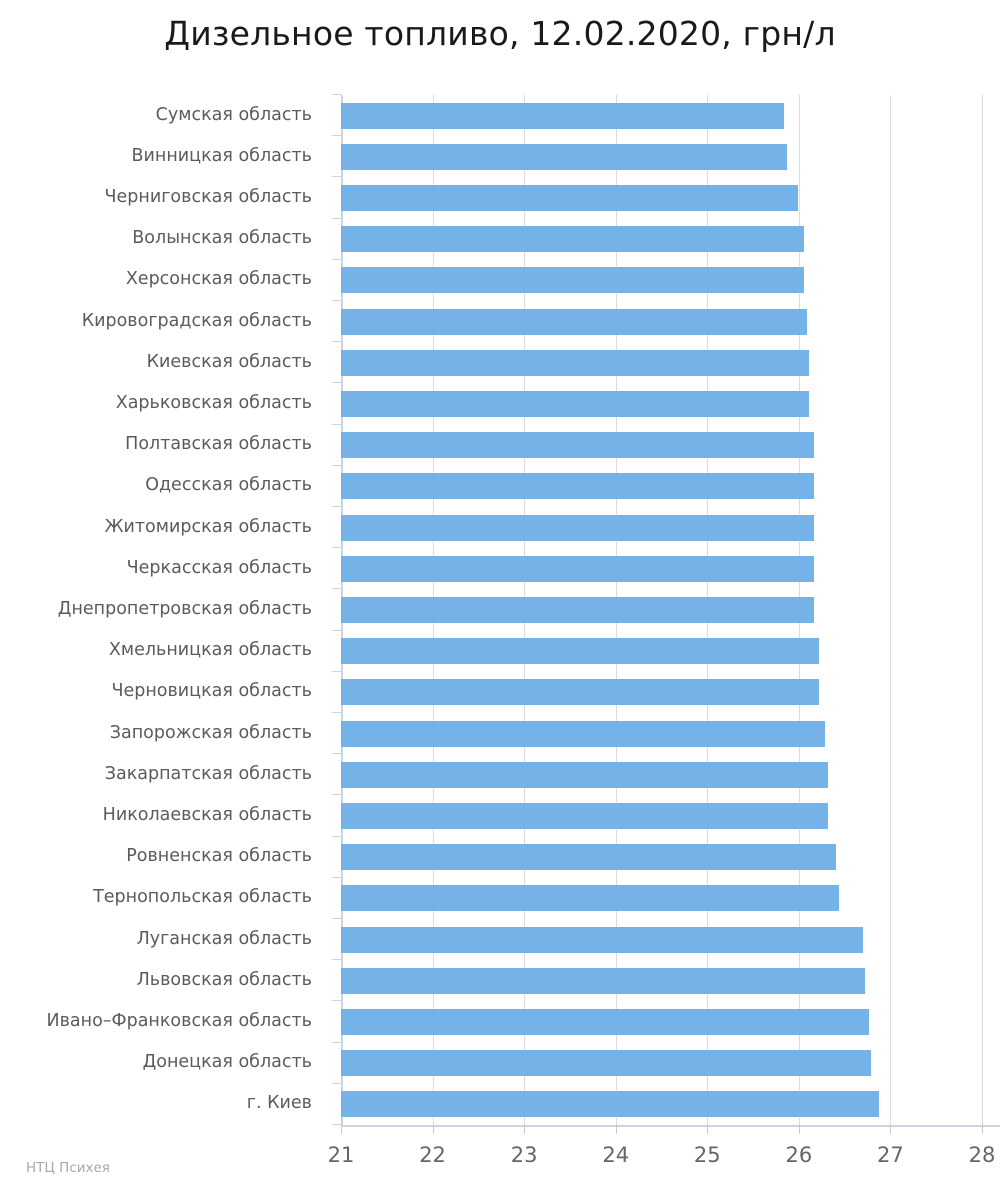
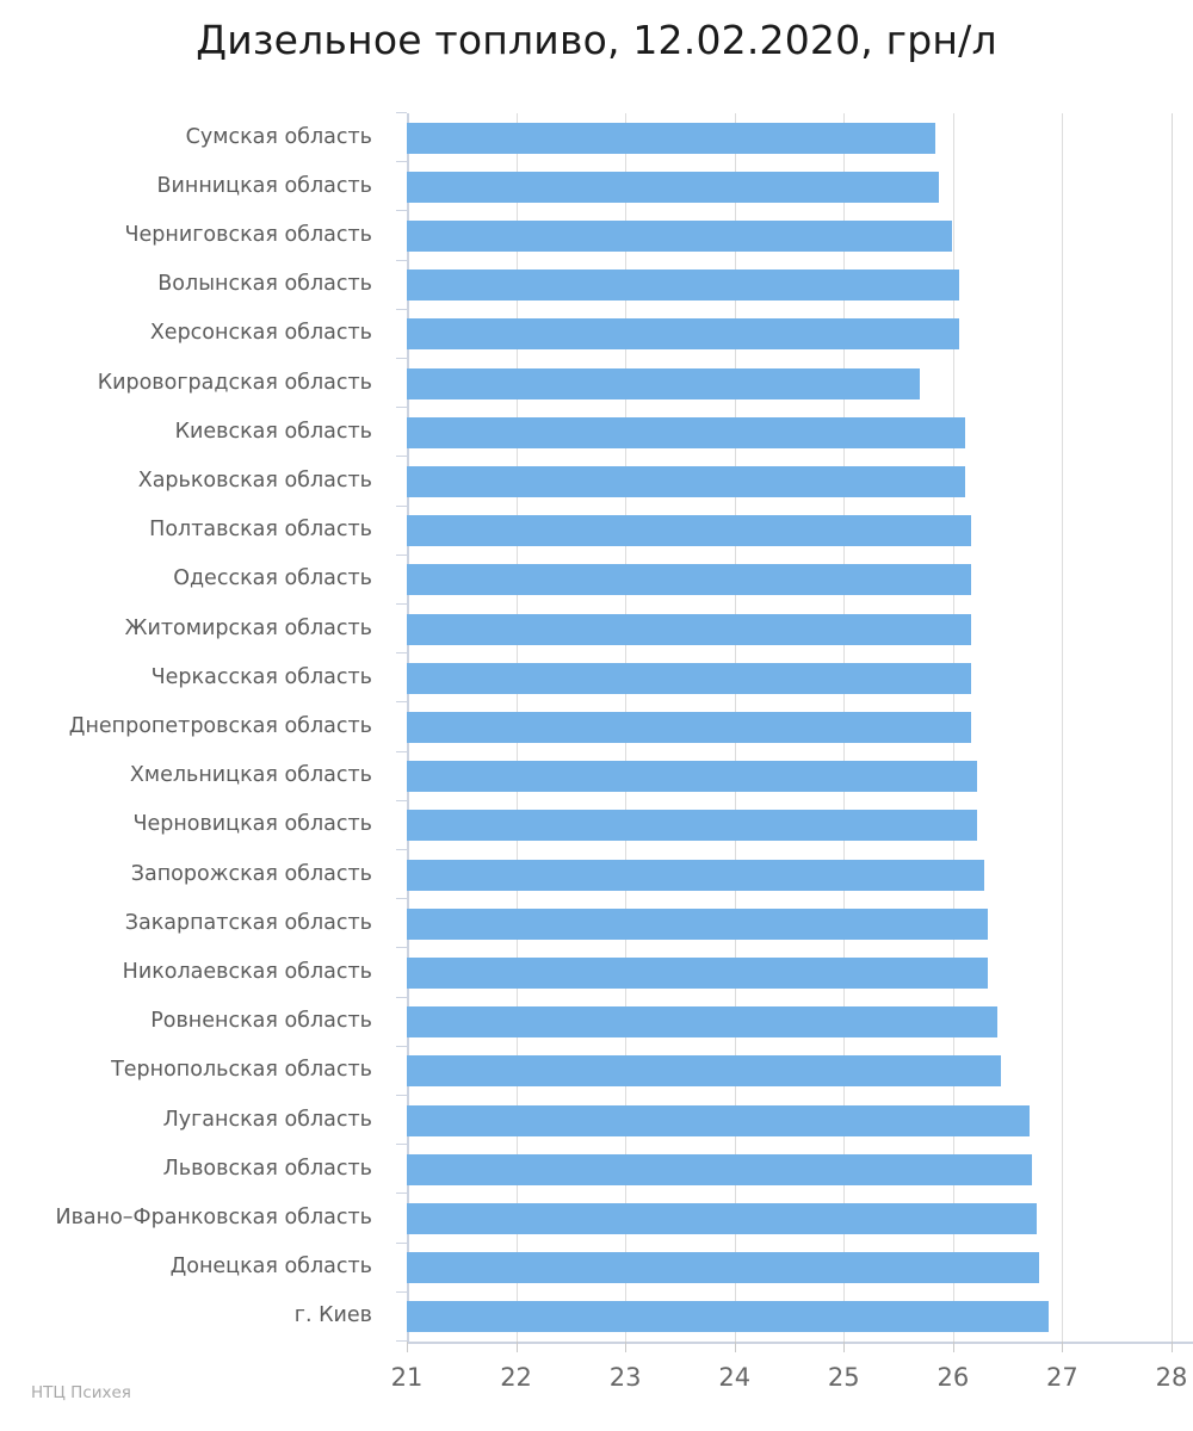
Кировоградская область: 26.1 -> 25.7
